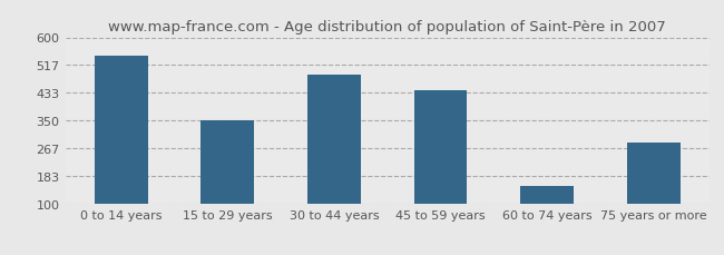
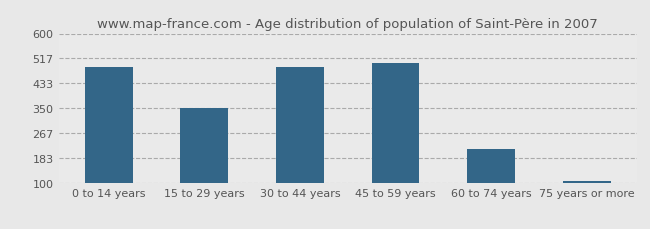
0 to 14 years: 545 -> 487
45 to 59 years: 440 -> 500
60 to 74 years: 155 -> 215
75 years or more: 285 -> 107
